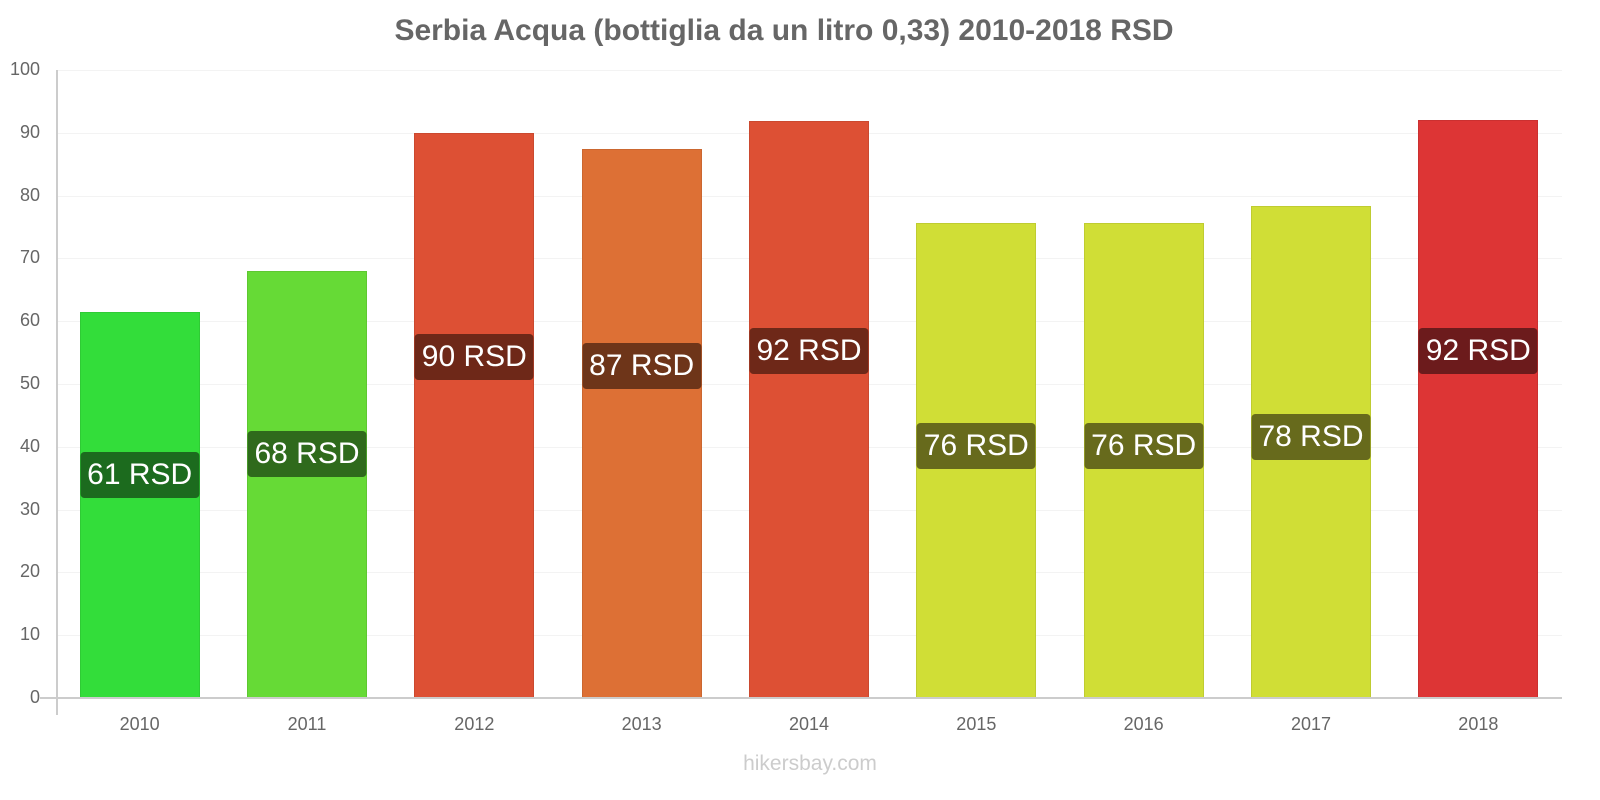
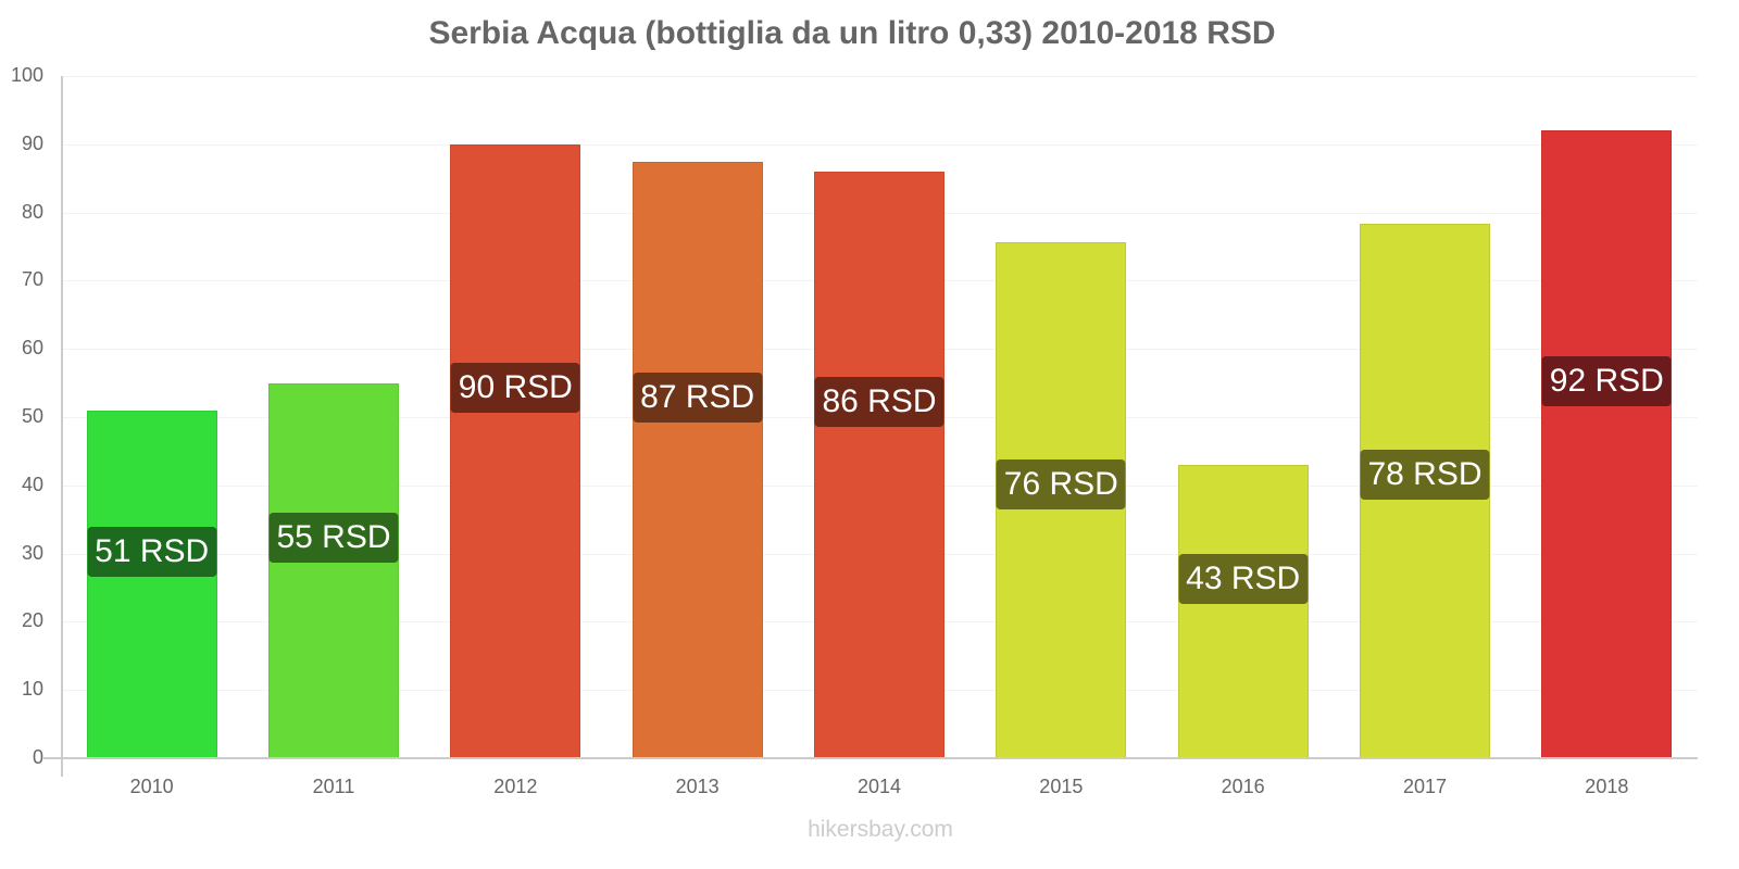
2010: 61 -> 51
2011: 68 -> 55
2014: 92 -> 86
2016: 76 -> 43
